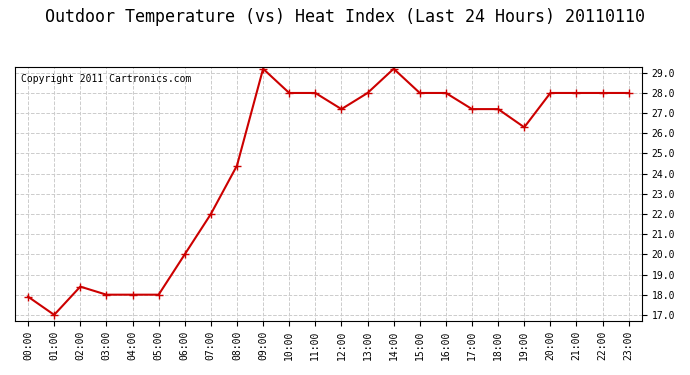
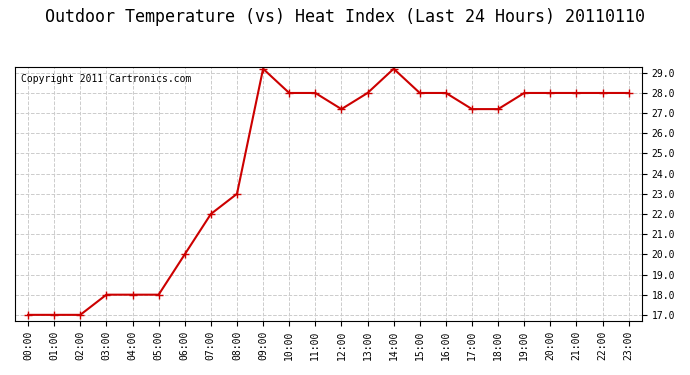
00:00: 17.9 -> 17.0
02:00: 18.4 -> 17.0
08:00: 24.4 -> 23.0
19:00: 26.3 -> 28.0
